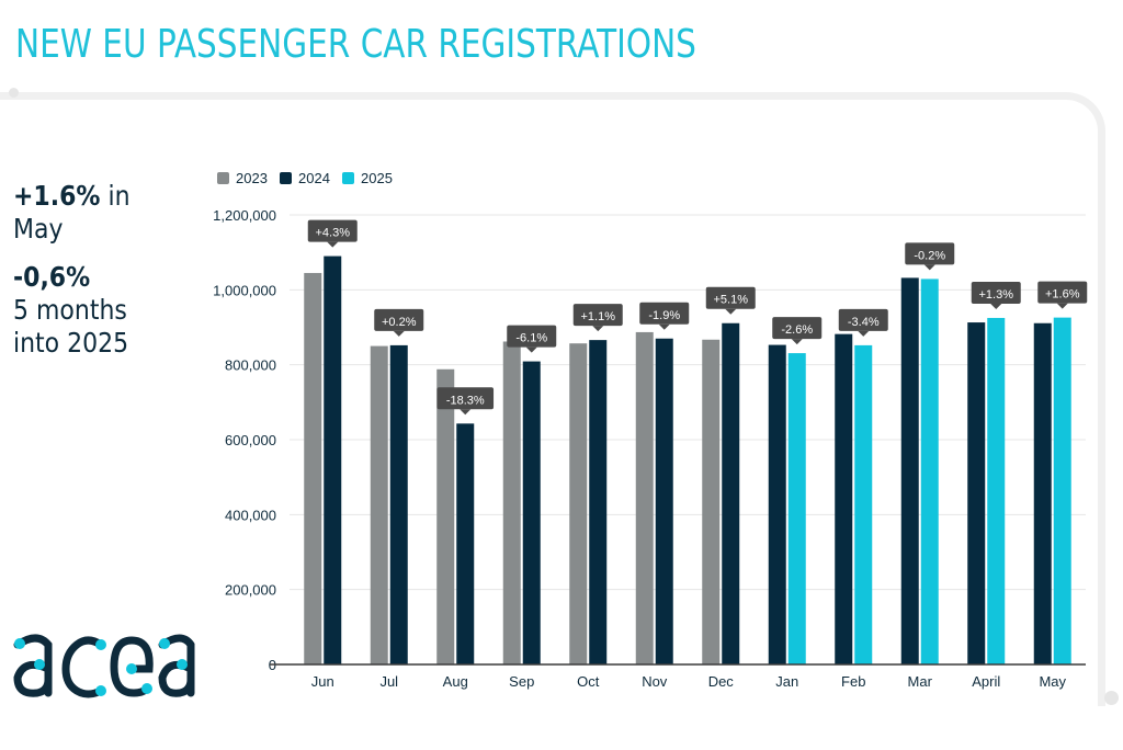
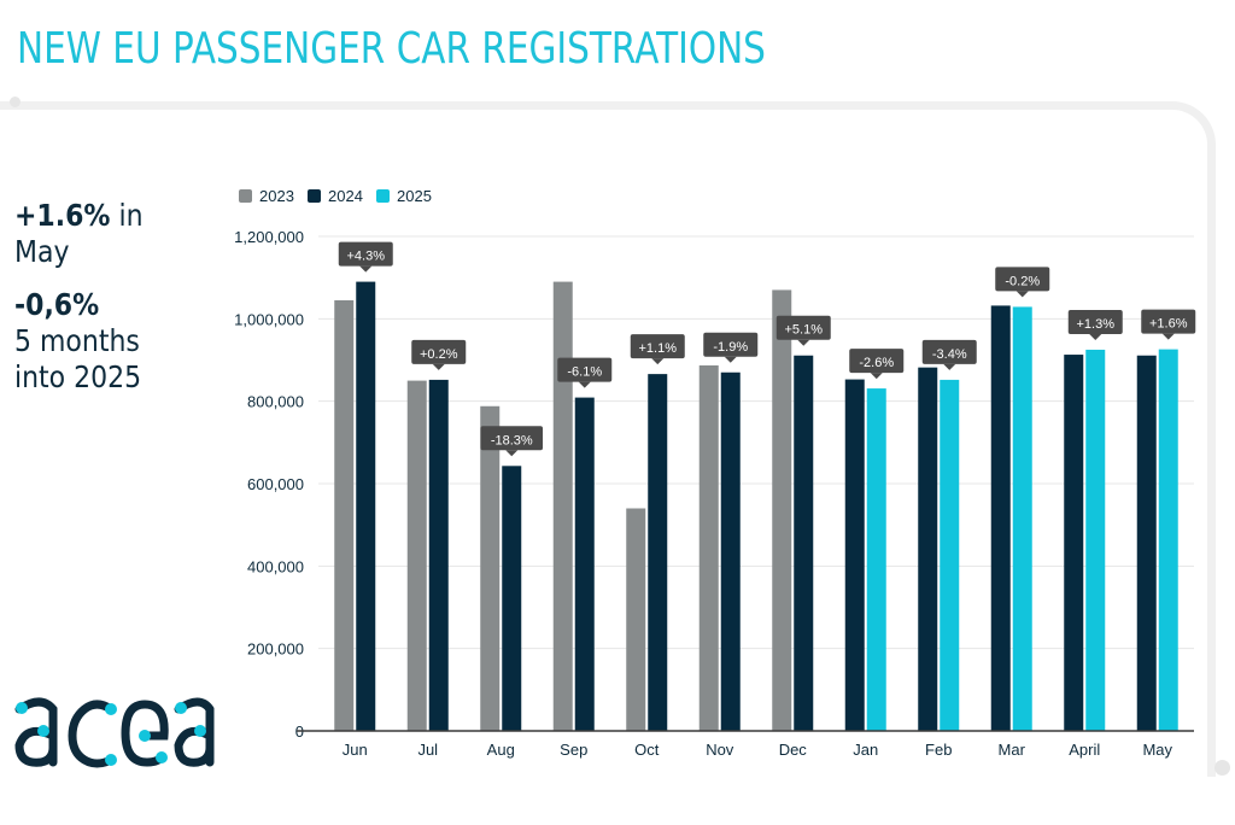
2023/Sep: 860000 -> 1090000
2023/Oct: 860000 -> 540000
2023/Dec: 870000 -> 1070000
